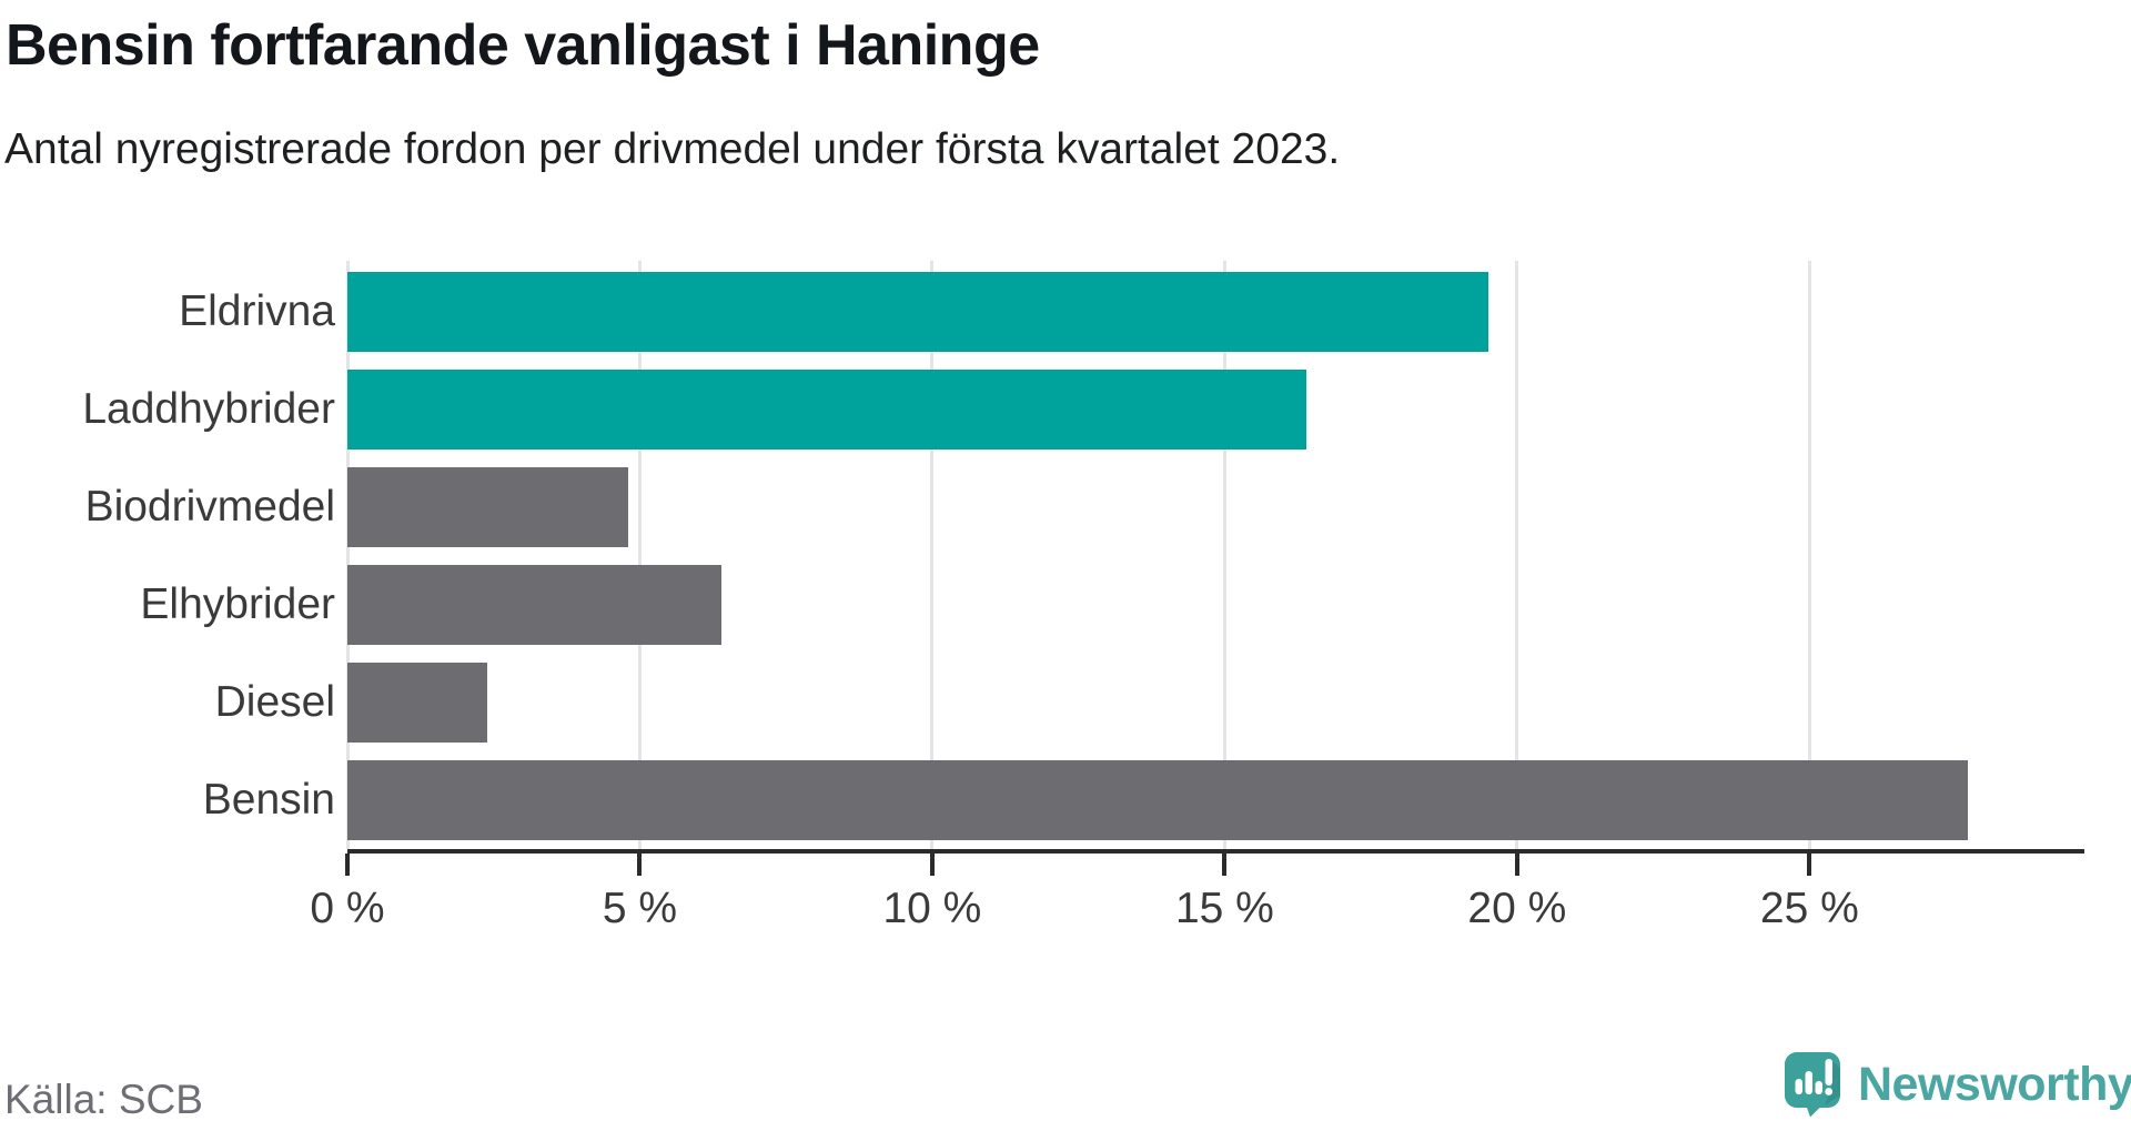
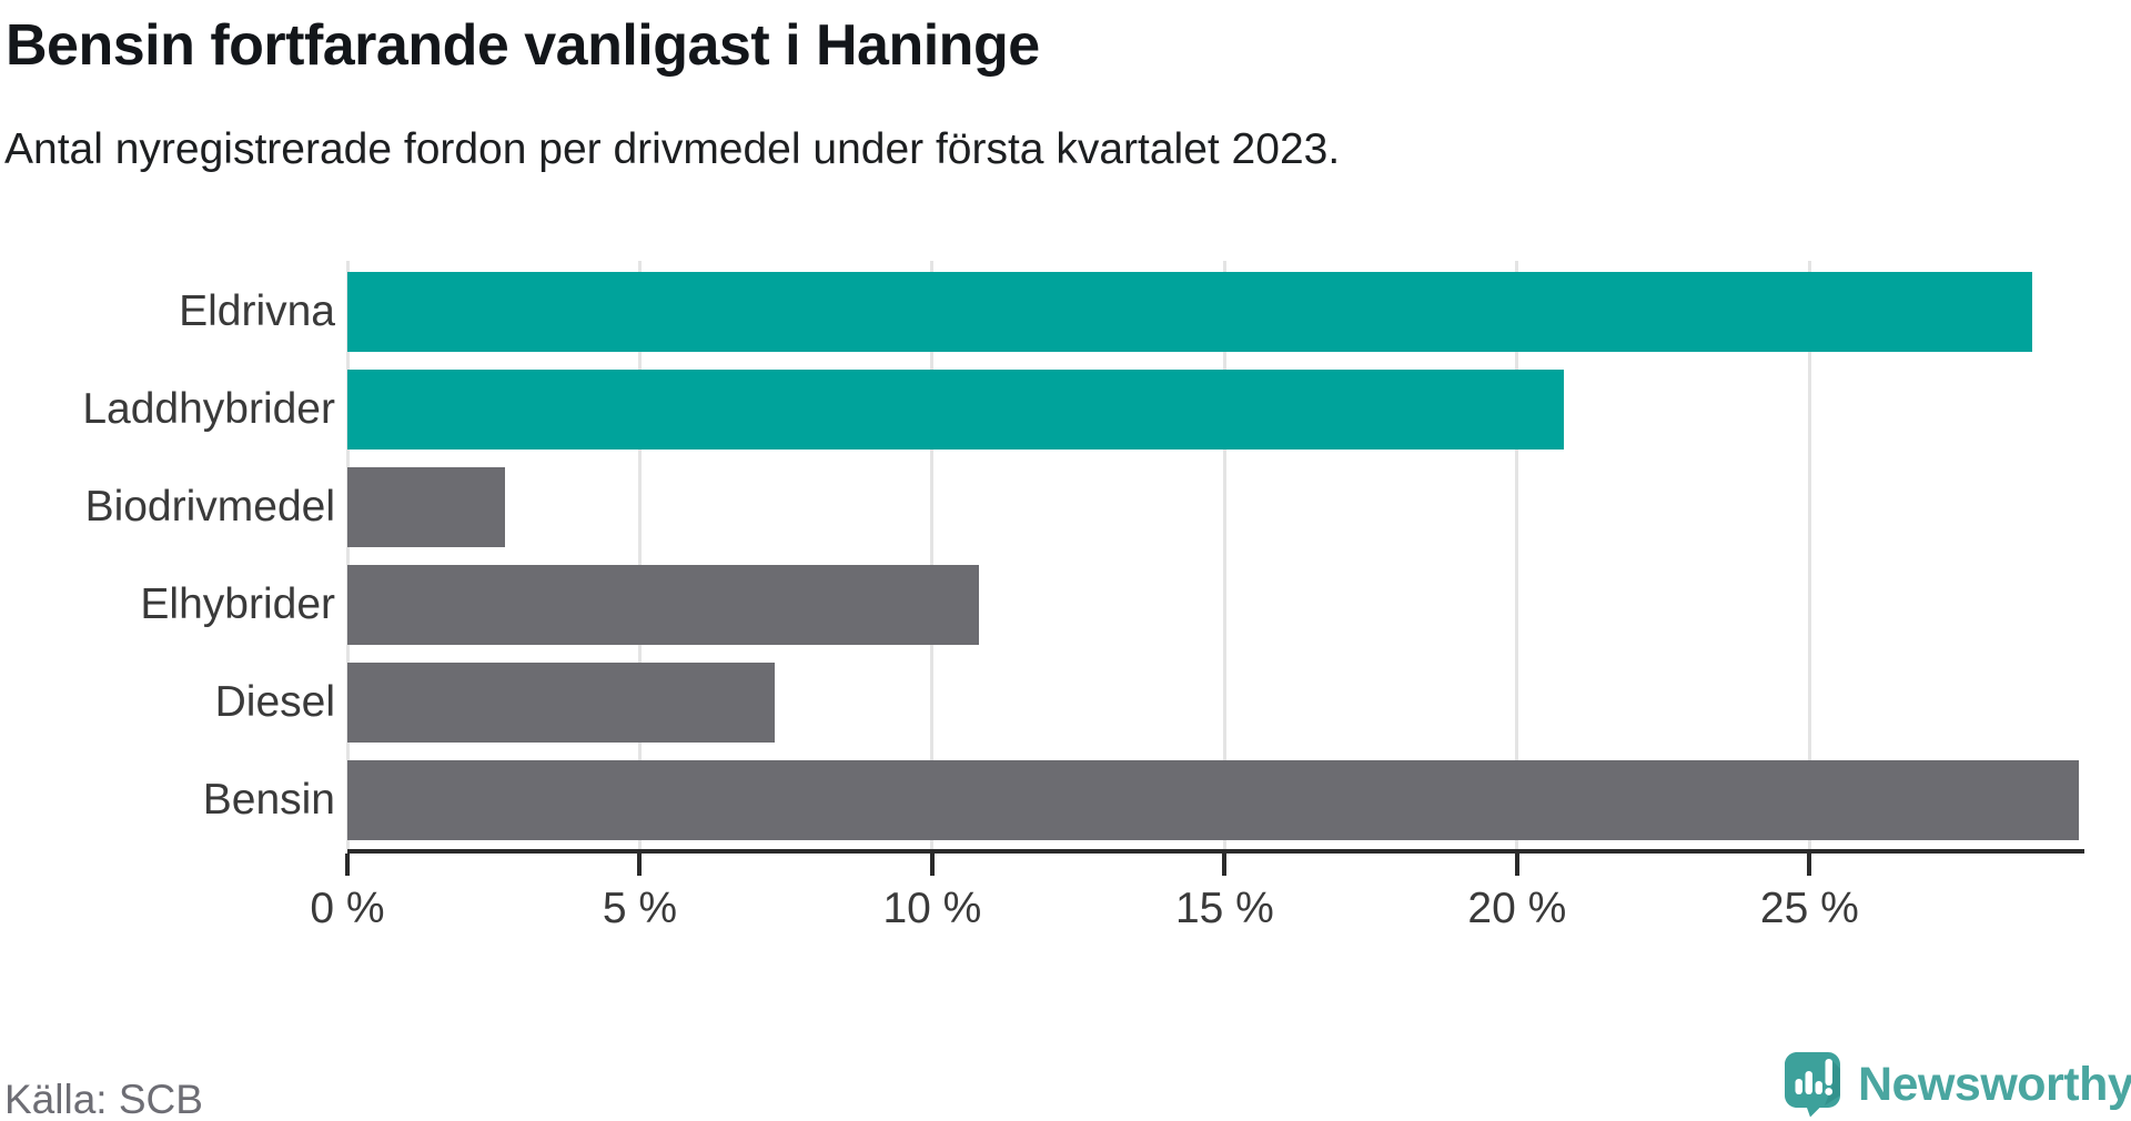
Eldrivna: 19.5% -> 28.8%
Laddhybrider: 16.4% -> 20.8%
Biodrivmedel: 4.8% -> 2.7%
Elhybrider: 6.4% -> 10.8%
Diesel: 2.4% -> 7.3%
Bensin: 27.7% -> 29.6%
